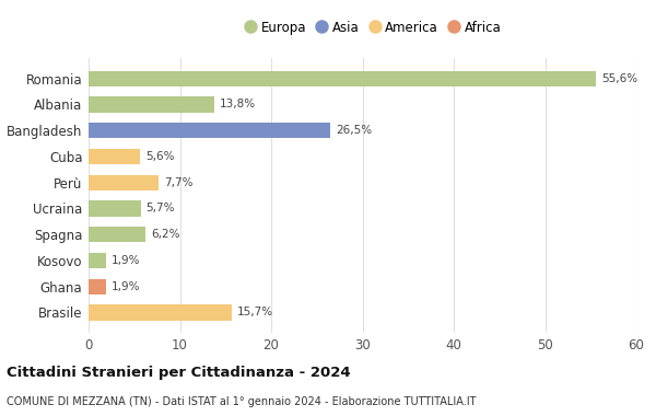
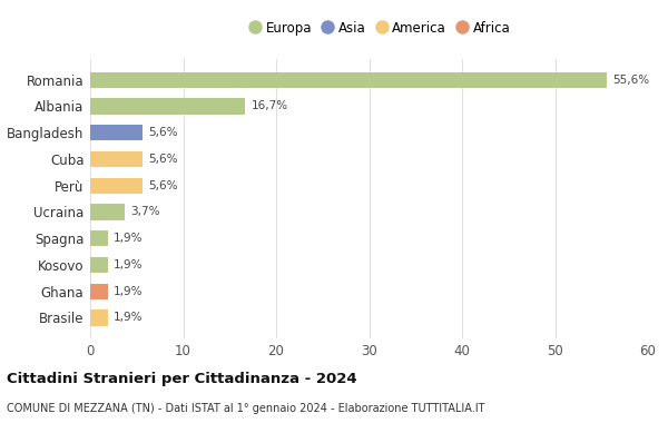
Albania: 13,8% -> 16,7%
Bangladesh: 26,5% -> 5,6%
Perù: 7,7% -> 5,6%
Ucraina: 5,7% -> 3,7%
Spagna: 6,2% -> 1,9%
Brasile: 15,7% -> 1,9%
